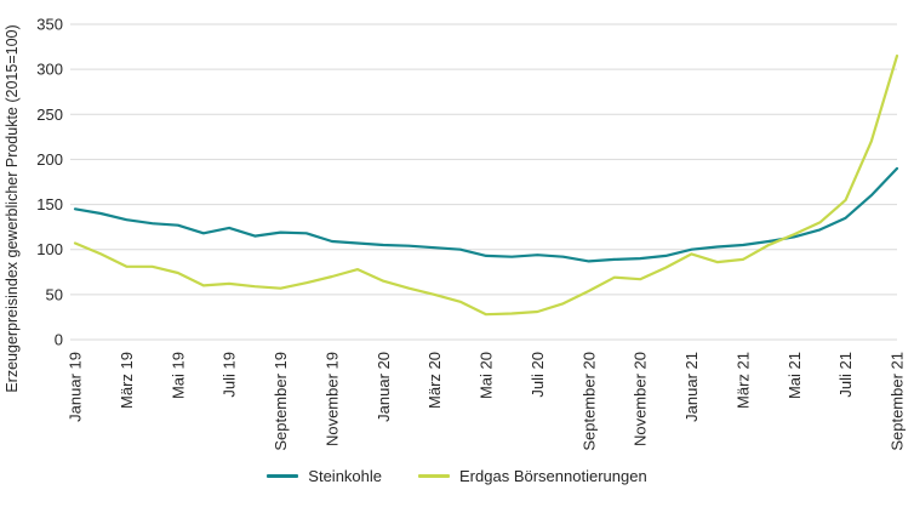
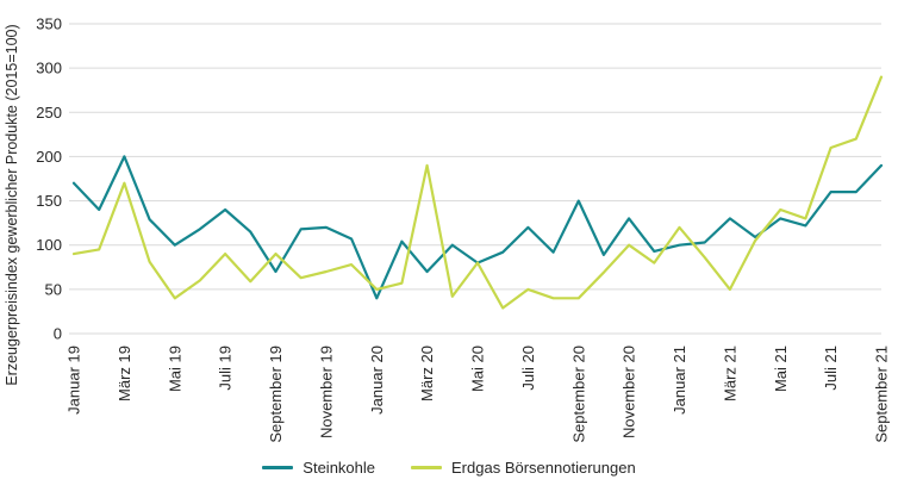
Steinkohle/Januar 19: 140 -> 170
Erdgas Börsennotierungen/Januar 19: 110 -> 90
Steinkohle/März 19: 130 -> 200
Erdgas Börsennotierungen/März 19: 80 -> 170
Steinkohle/Mai 19: 130 -> 100
Erdgas Börsennotierungen/Mai 19: 70 -> 40
Steinkohle/Juli 19: 120 -> 140
Erdgas Börsennotierungen/Juli 19: 60 -> 90
Steinkohle/September 19: 120 -> 70
Erdgas Börsennotierungen/September 19: 60 -> 90
Steinkohle/November 19: 110 -> 120
Steinkohle/Januar 20: 100 -> 40
Erdgas Börsennotierungen/Januar 20: 60 -> 50
Steinkohle/März 20: 100 -> 70
Erdgas Börsennotierungen/März 20: 50 -> 190
Steinkohle/Mai 20: 90 -> 80
Erdgas Börsennotierungen/Mai 20: 30 -> 80
Steinkohle/Juli 20: 90 -> 120
Erdgas Börsennotierungen/Juli 20: 30 -> 50
Steinkohle/September 20: 90 -> 150
Erdgas Börsennotierungen/September 20: 50 -> 40
Steinkohle/November 20: 90 -> 130
Erdgas Börsennotierungen/November 20: 70 -> 100
Erdgas Börsennotierungen/Januar 21: 100 -> 120
Steinkohle/März 21: 100 -> 130
Erdgas Börsennotierungen/März 21: 90 -> 50
Steinkohle/Mai 21: 110 -> 130
Erdgas Börsennotierungen/Mai 21: 120 -> 140
Steinkohle/Juli 21: 140 -> 160
Erdgas Börsennotierungen/Juli 21: 160 -> 210
Erdgas Börsennotierungen/September 21: 320 -> 290
